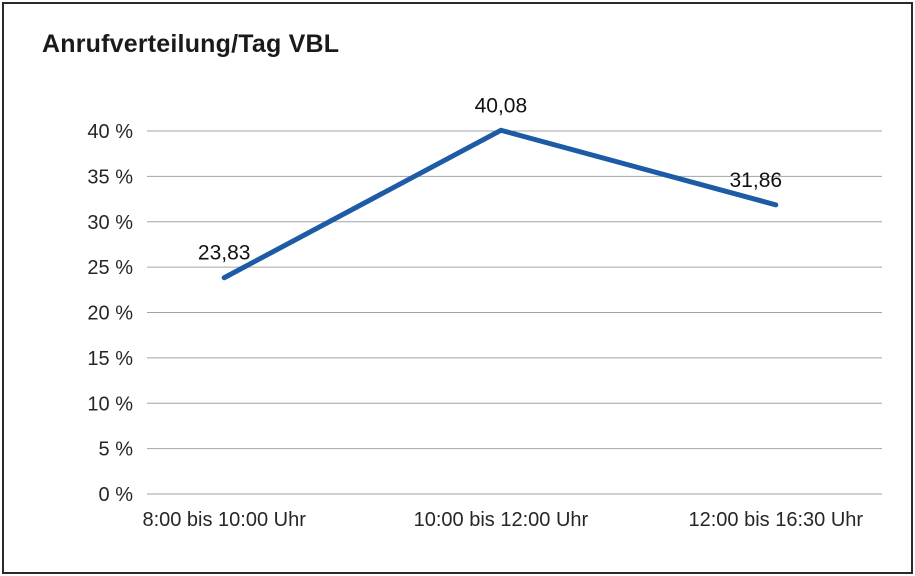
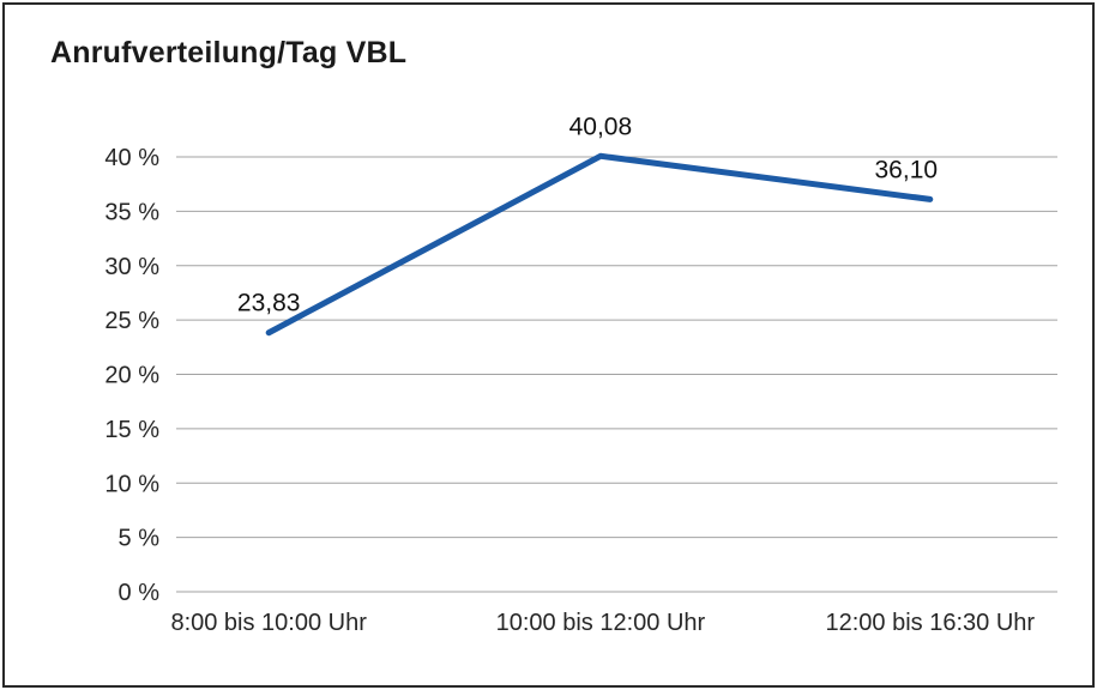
12:00 bis 16:30 Uhr: 31,86 -> 36,10
